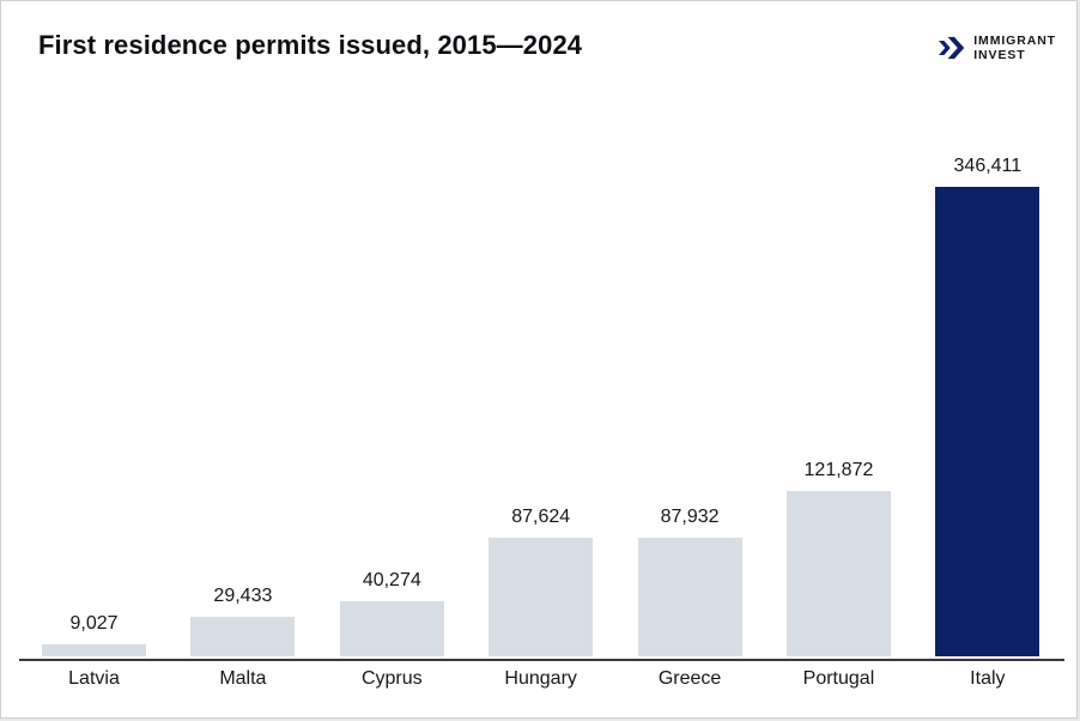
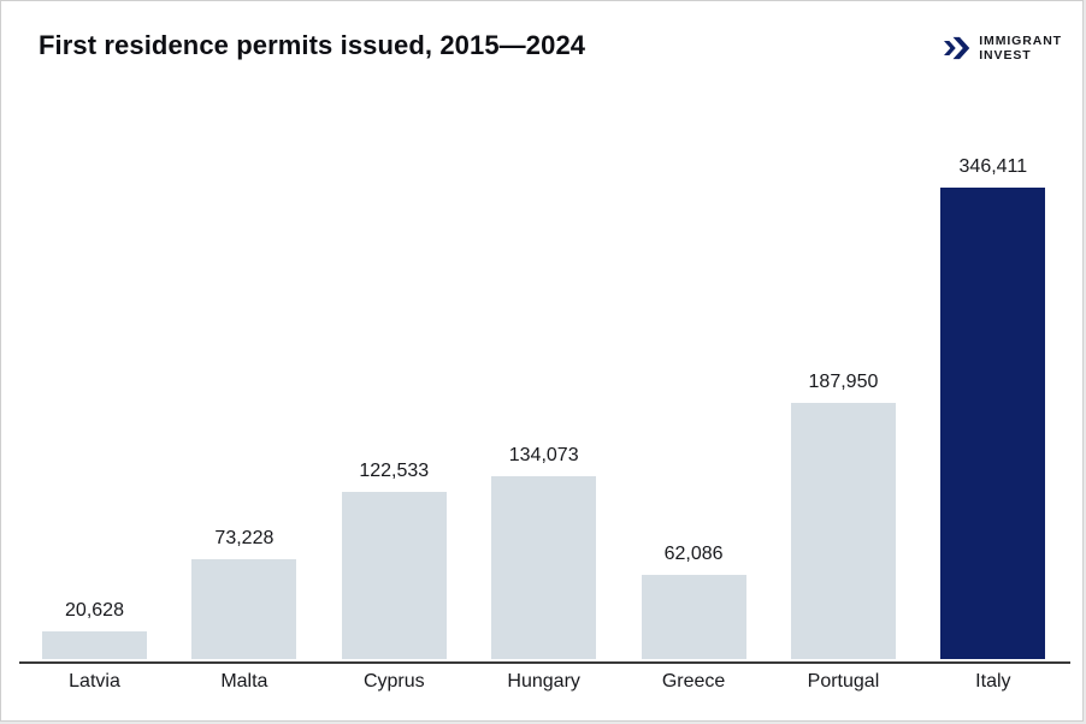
Latvia: 9,027 -> 20,628
Malta: 29,433 -> 73,228
Cyprus: 40,274 -> 122,533
Hungary: 87,624 -> 134,073
Greece: 87,932 -> 62,086
Portugal: 121,872 -> 187,950
